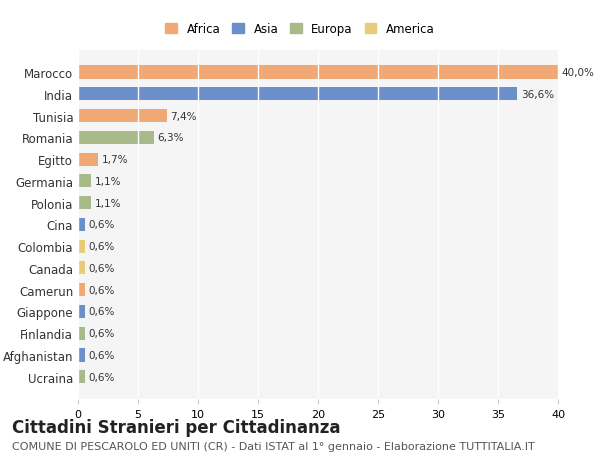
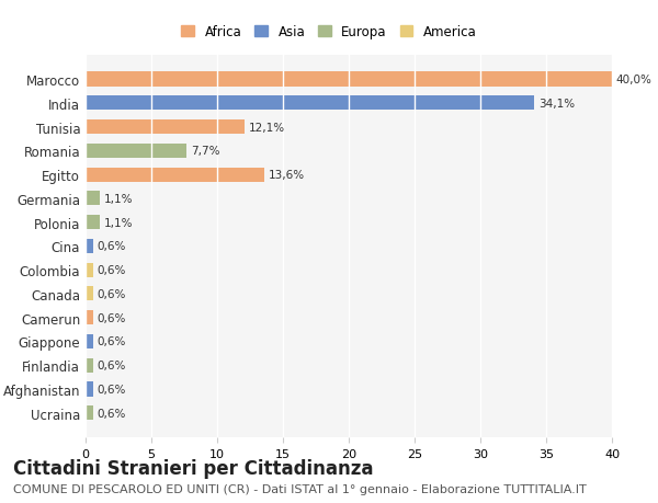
India: 36,6% -> 34,1%
Tunisia: 7,4% -> 12,1%
Romania: 6,3% -> 7,7%
Egitto: 1,7% -> 13,6%
